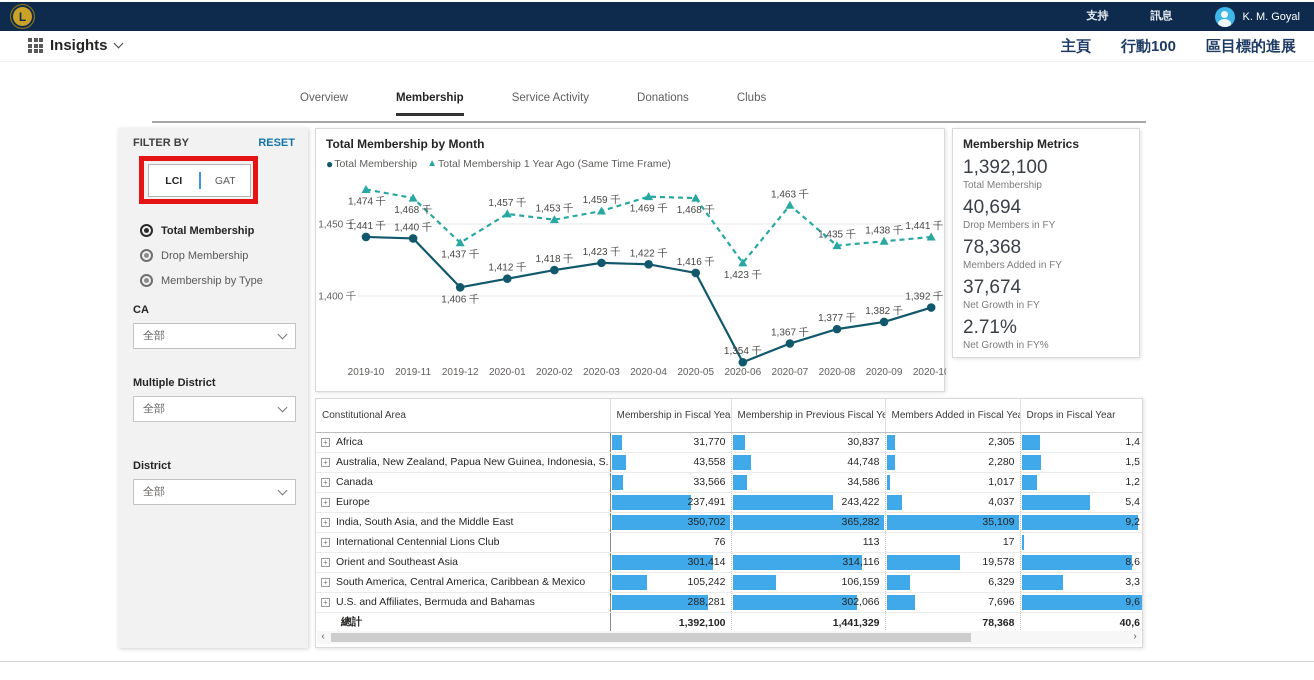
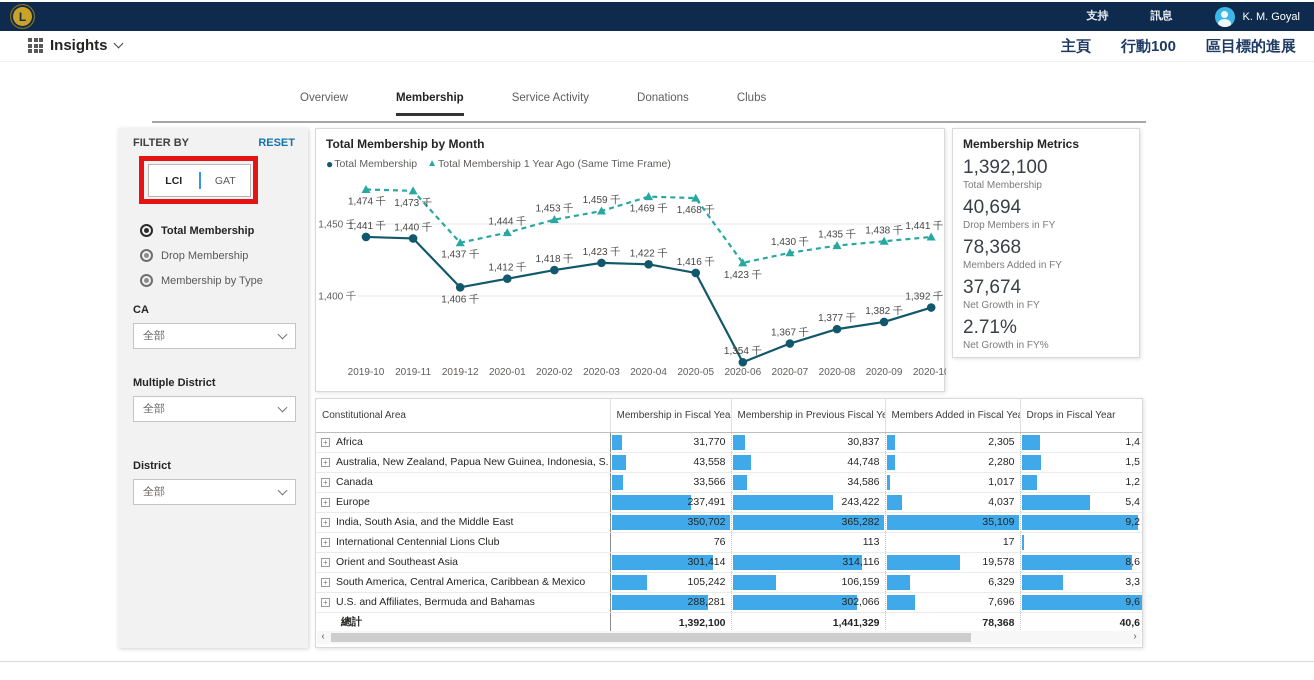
Total Membership 1 Year Ago (Same Time Frame)/2019-11: 1,468 -> 1,473
Total Membership 1 Year Ago (Same Time Frame)/2020-01: 1,457 -> 1,444
Total Membership 1 Year Ago (Same Time Frame)/2020-07: 1,463 -> 1,430
